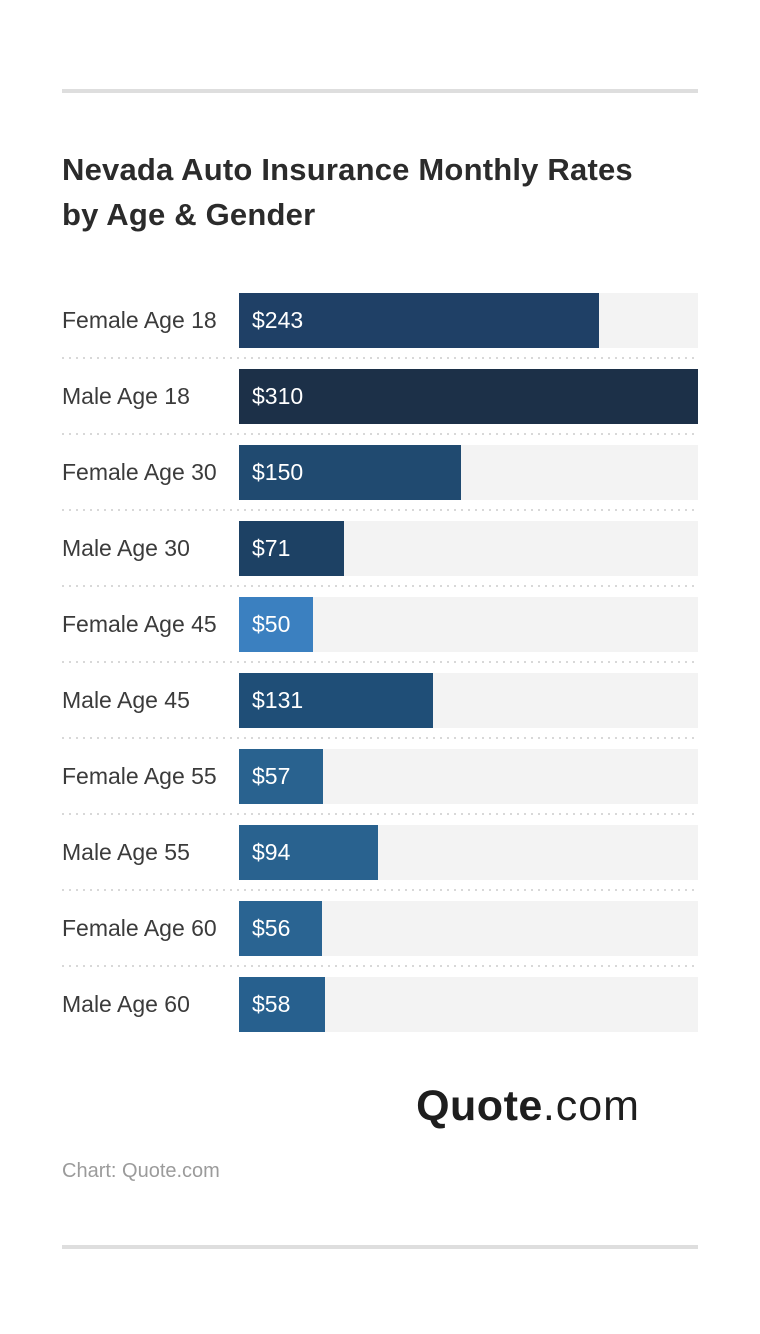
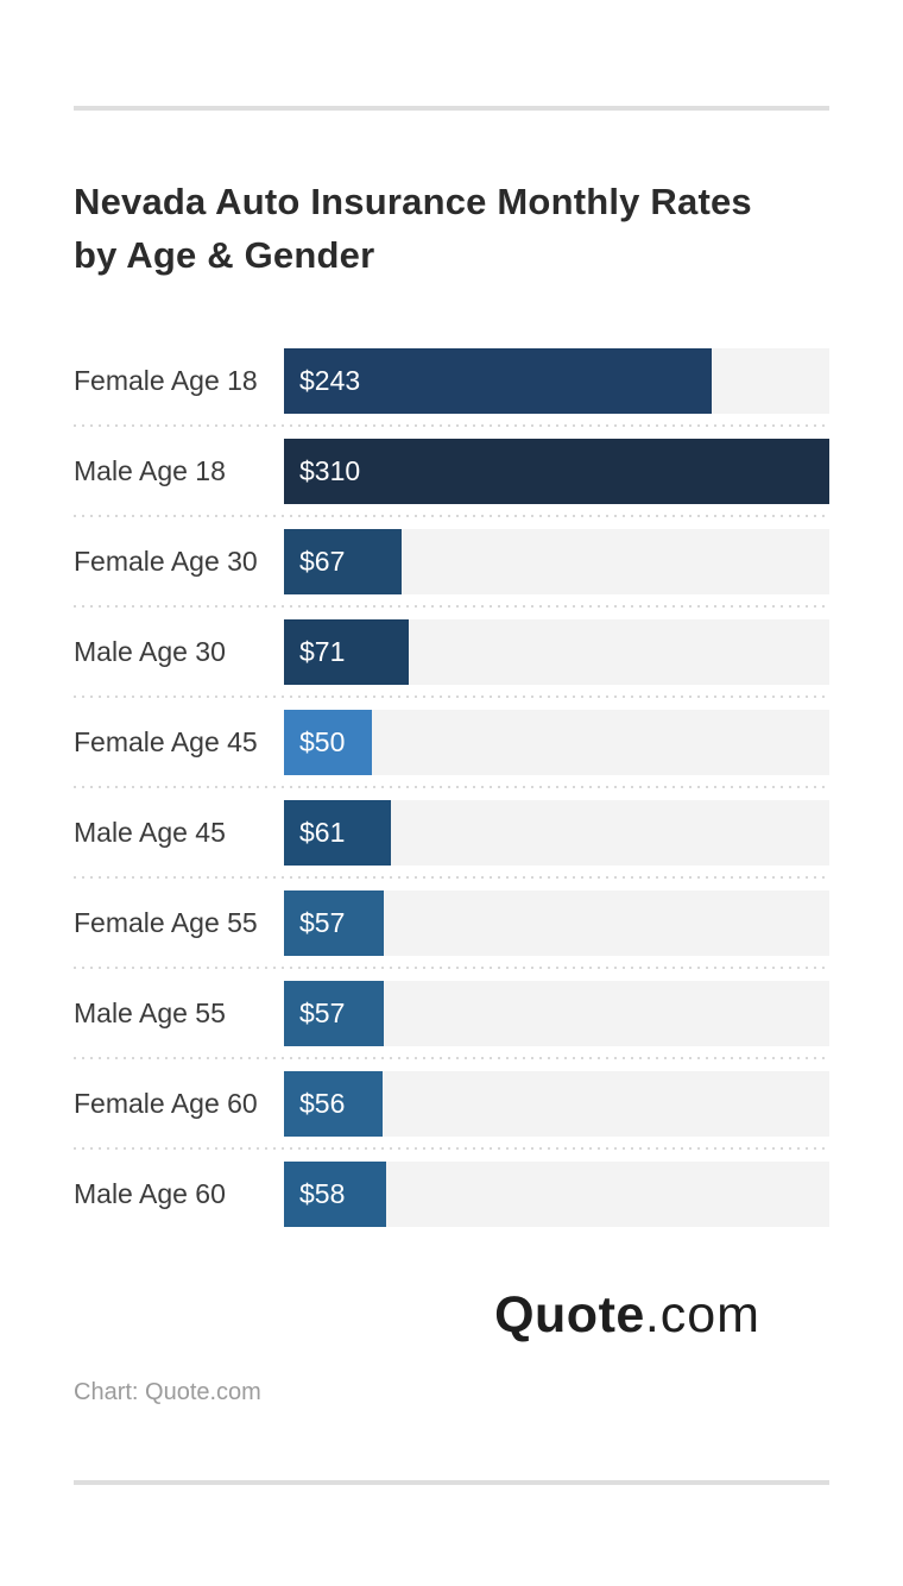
Female Age 30: $150 -> $67
Male Age 45: $131 -> $61
Male Age 55: $94 -> $57
